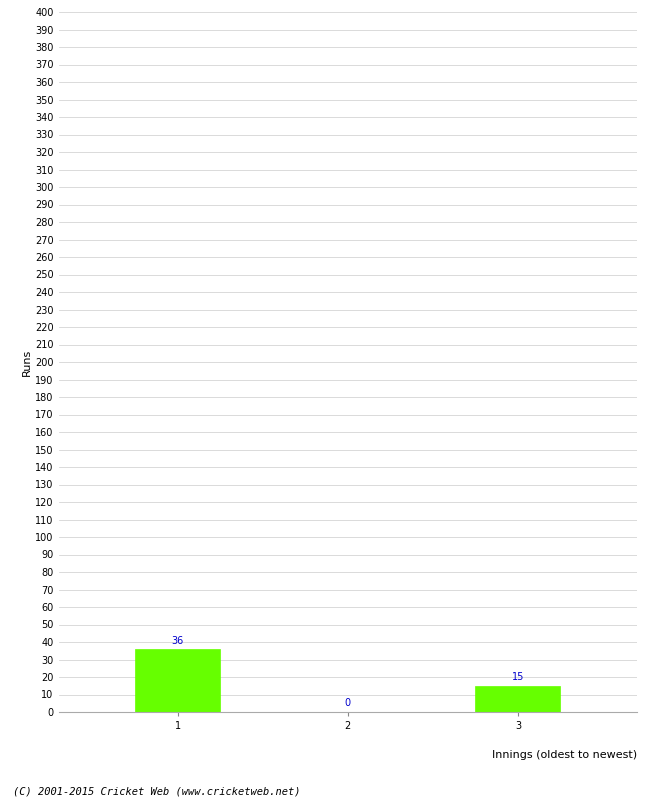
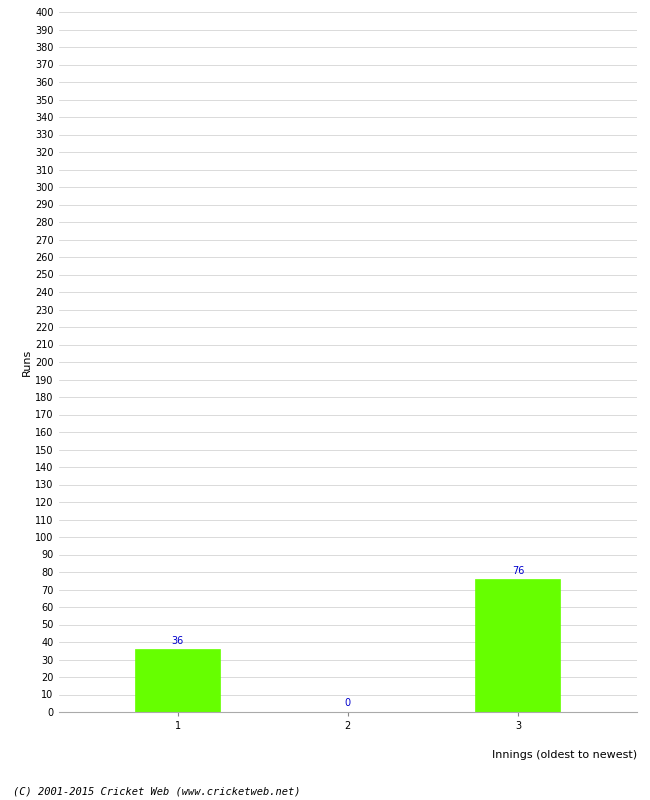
3: 15 -> 76
